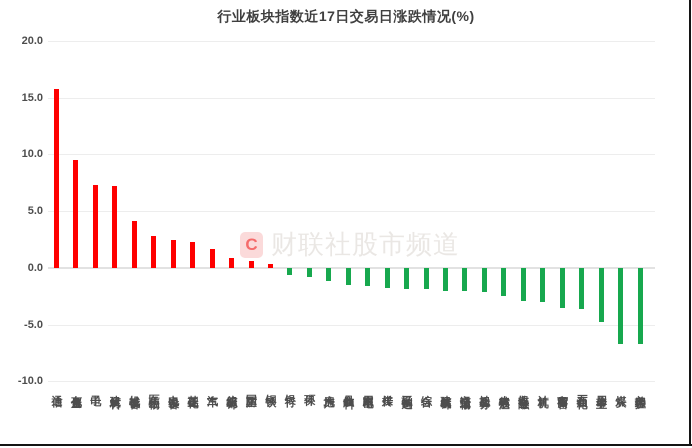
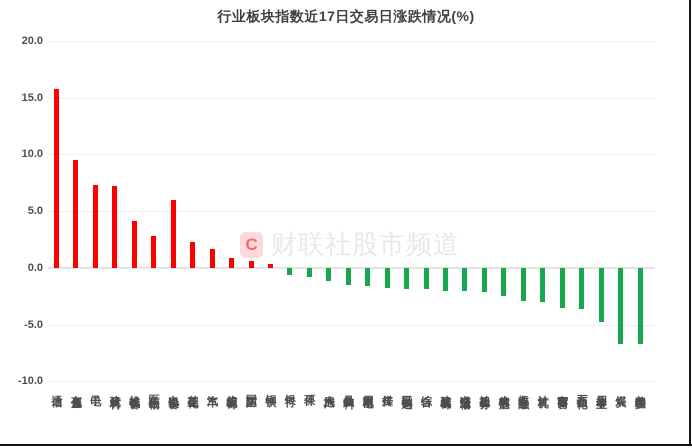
电力设备: 2.5 -> 6.0
